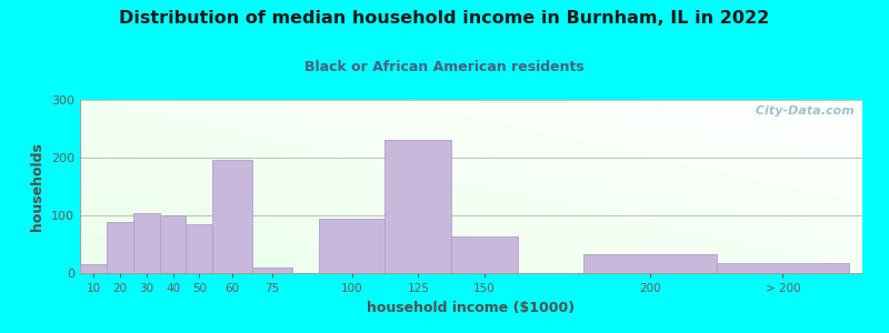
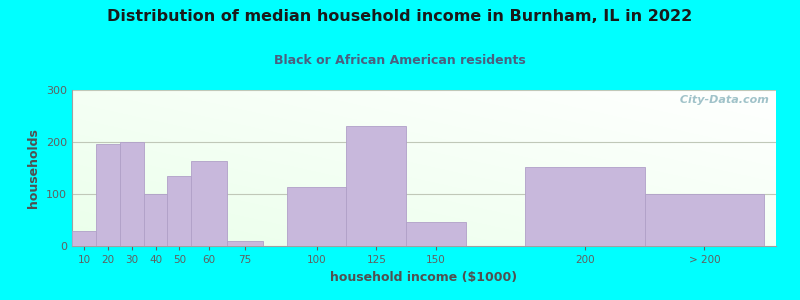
10: 15 -> 28
20: 88 -> 196
30: 103 -> 200
50: 85 -> 134
60: 197 -> 164
100: 95 -> 114
150: 63 -> 46
200: 33 -> 152
> 200: 18 -> 100
